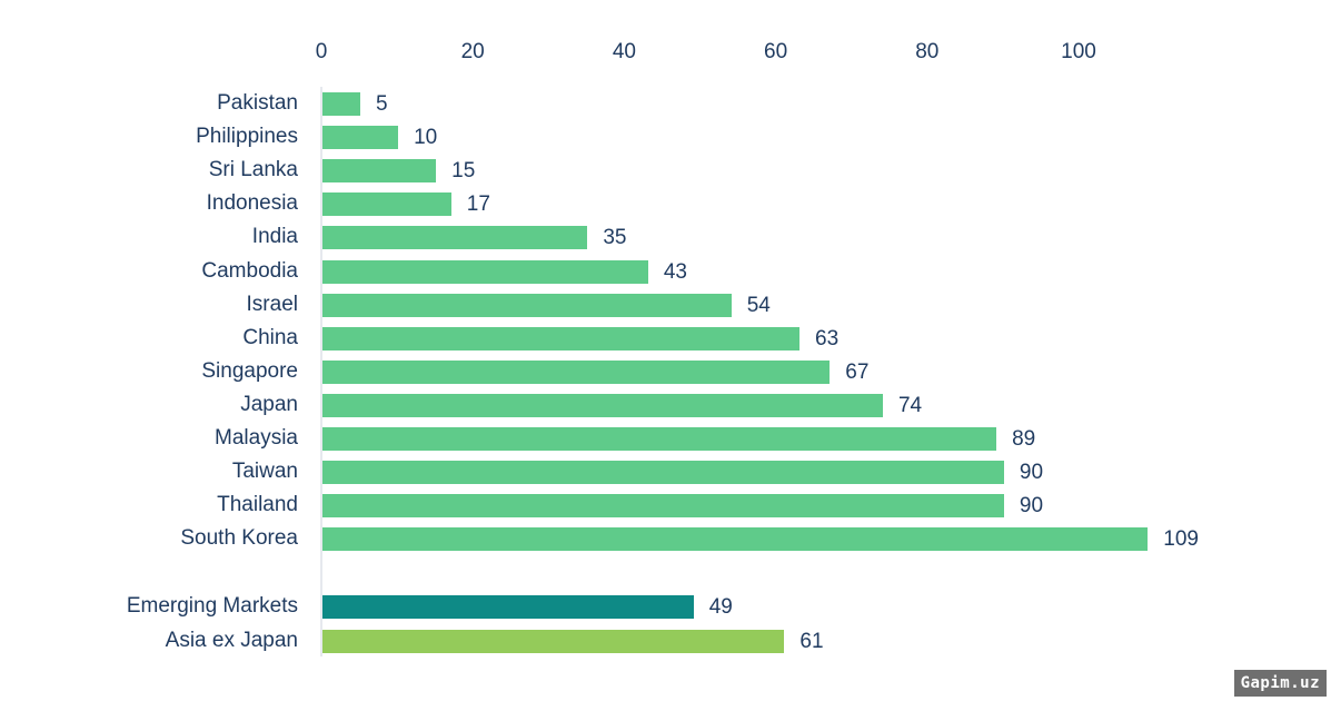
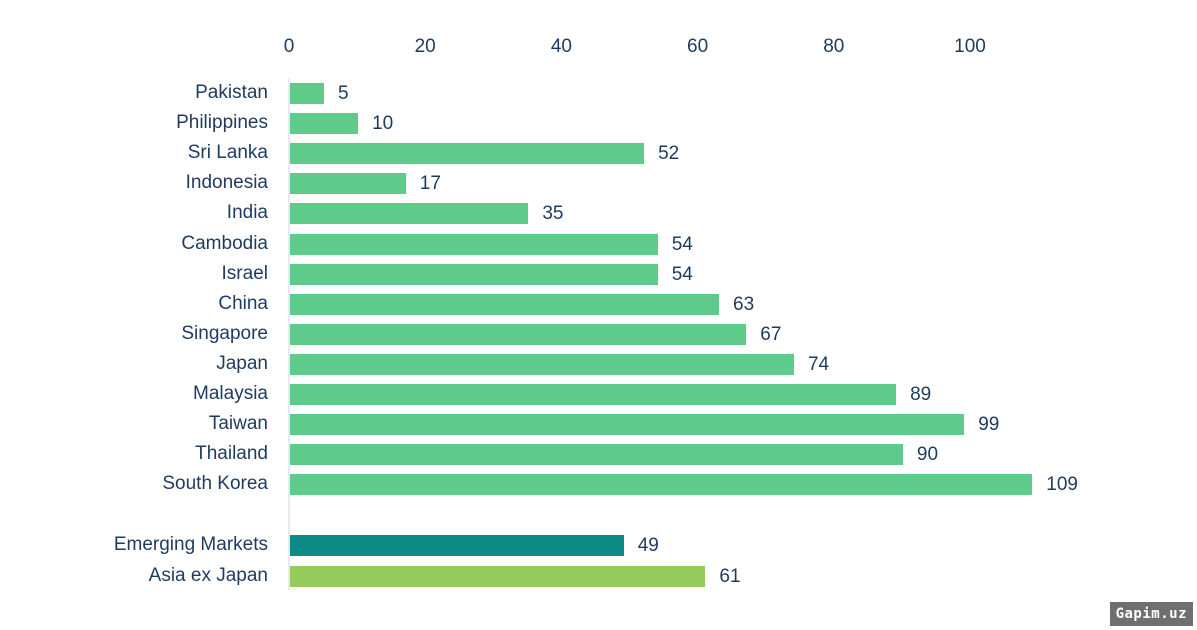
Sri Lanka: 15 -> 52
Cambodia: 43 -> 54
Taiwan: 90 -> 99
